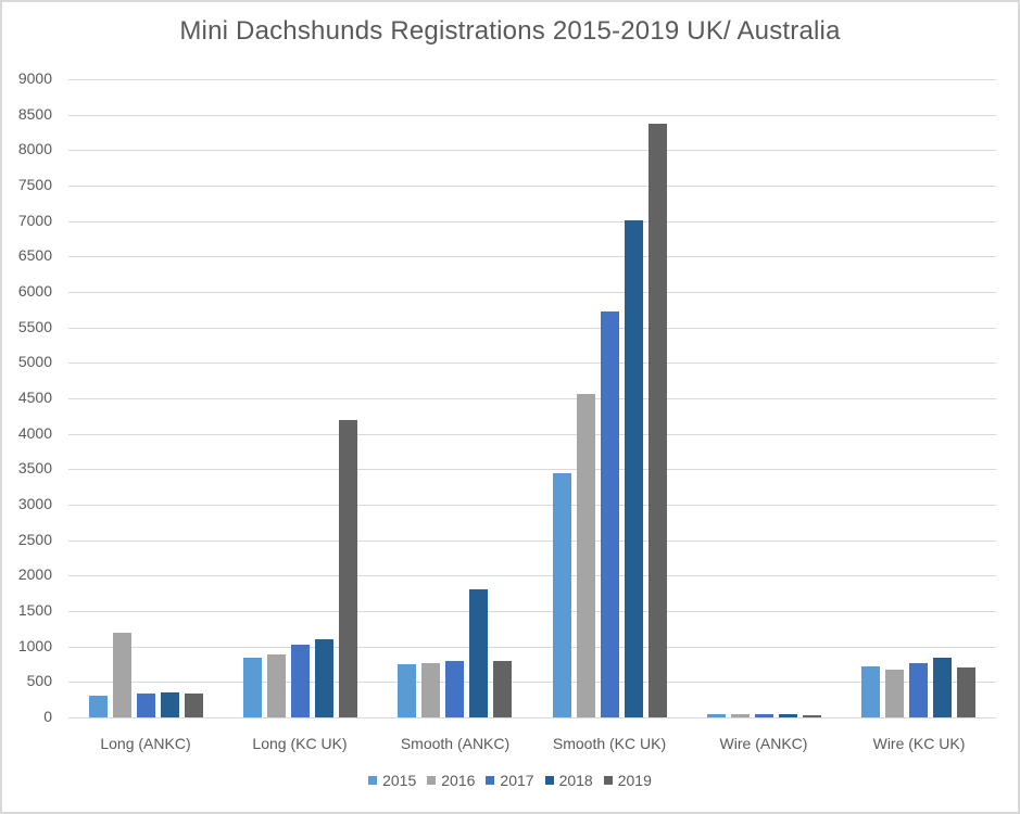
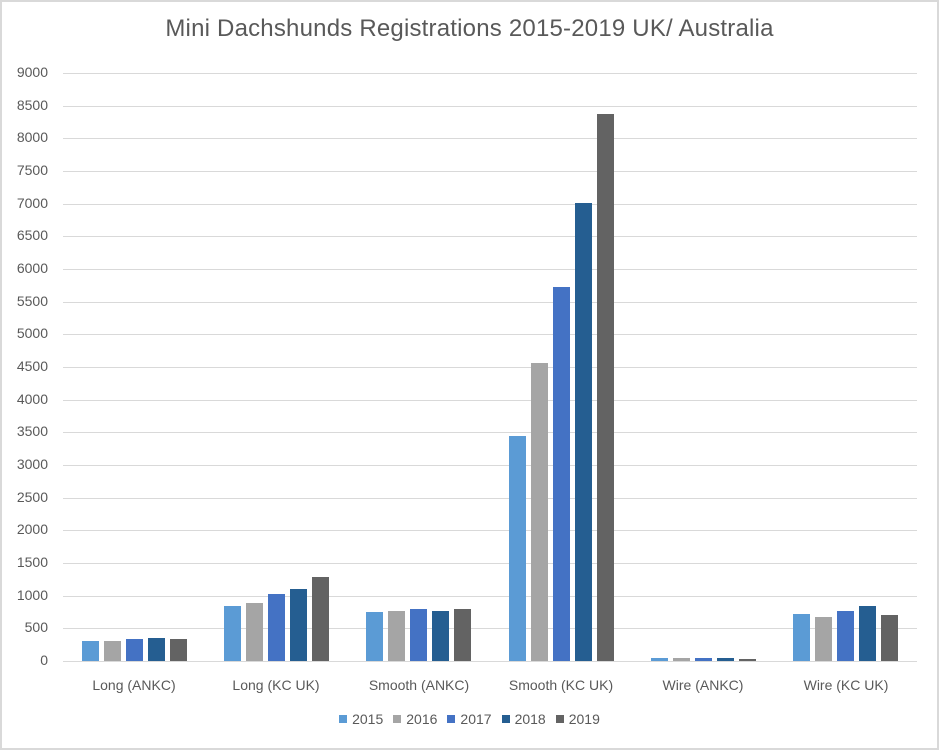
2016/Long (ANKC): 1200 -> 300
2019/Long (KC UK): 4200 -> 1300
2018/Smooth (ANKC): 1800 -> 800
